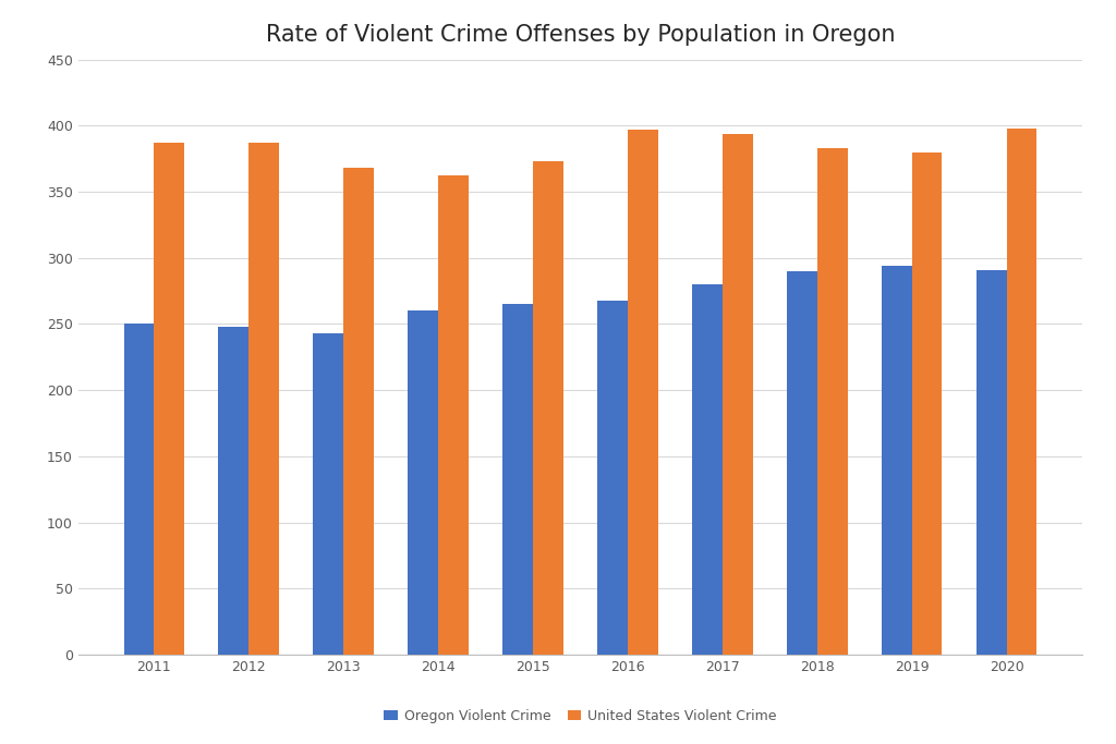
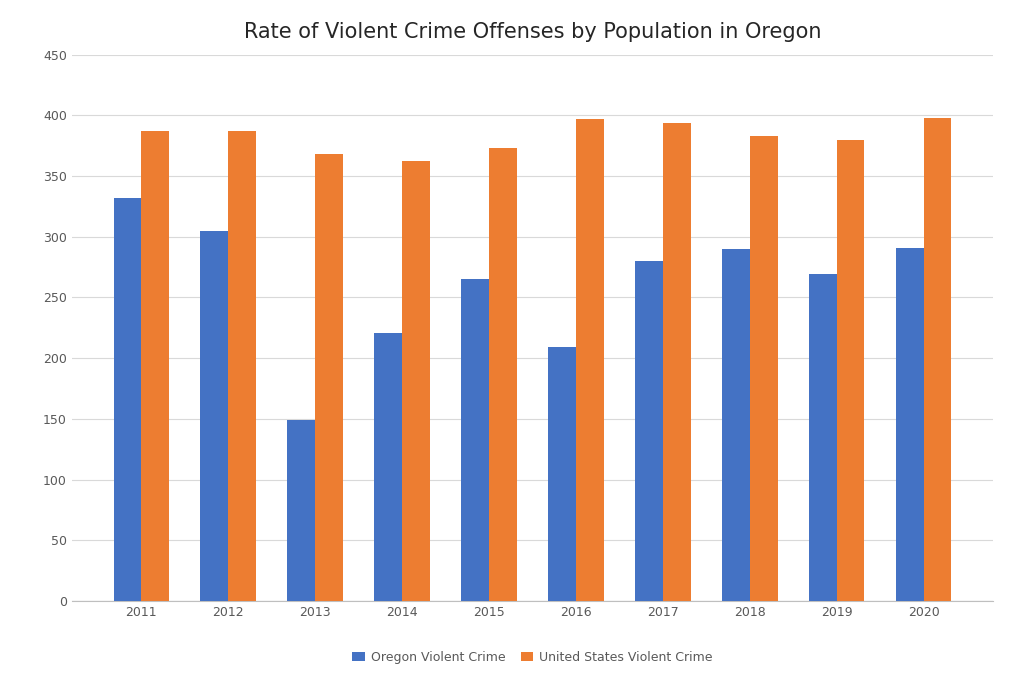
Oregon Violent Crime/2011: 250 -> 332
Oregon Violent Crime/2012: 248 -> 305
Oregon Violent Crime/2013: 243 -> 149
Oregon Violent Crime/2014: 260 -> 221
Oregon Violent Crime/2016: 268 -> 209
Oregon Violent Crime/2019: 294 -> 269
